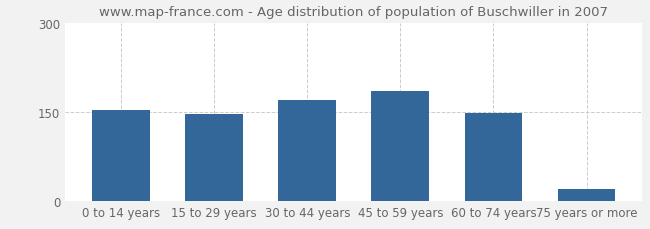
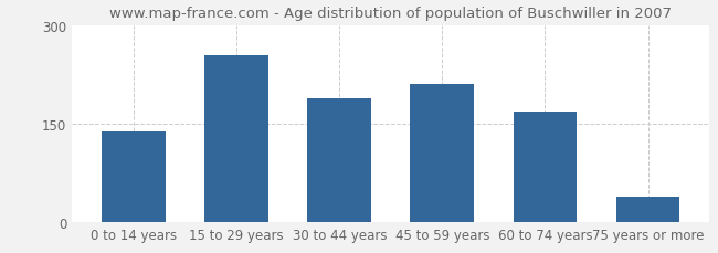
0 to 14 years: 154 -> 138
15 to 29 years: 147 -> 254
30 to 44 years: 170 -> 188
45 to 59 years: 185 -> 210
60 to 74 years: 148 -> 168
75 years or more: 20 -> 38
